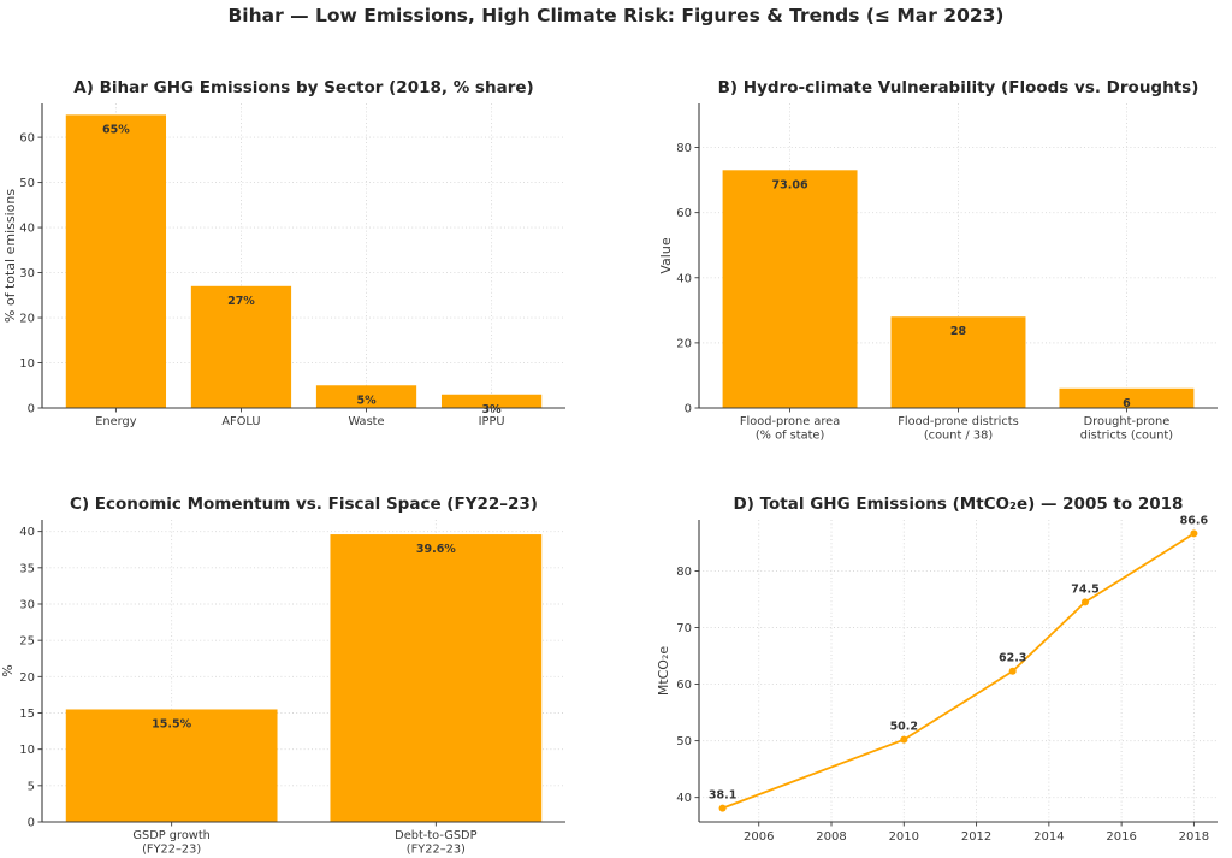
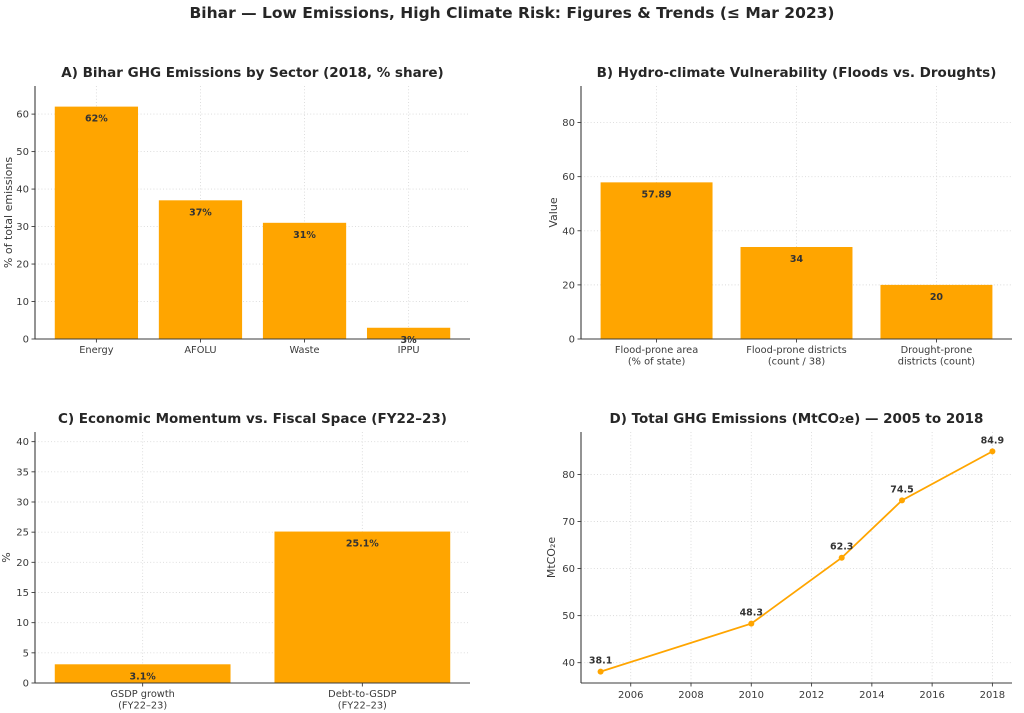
A) Bihar GHG Emissions by Sector (2018, % share)/Energy: 65% -> 62%
A) Bihar GHG Emissions by Sector (2018, % share)/AFOLU: 27% -> 37%
A) Bihar GHG Emissions by Sector (2018, % share)/Waste: 5% -> 31%
B) Hydro-climate Vulnerability (Floods vs. Droughts)/Flood-prone area (% of state): 73.06 -> 57.89
B) Hydro-climate Vulnerability (Floods vs. Droughts)/Flood-prone districts (count / 38): 28 -> 34
B) Hydro-climate Vulnerability (Floods vs. Droughts)/Drought-prone districts (count): 6 -> 20
C) Economic Momentum vs. Fiscal Space (FY22–23)/GSDP growth (FY22–23): 15.5% -> 3.1%
C) Economic Momentum vs. Fiscal Space (FY22–23)/Debt-to-GSDP (FY22–23): 39.6% -> 25.1%
D) Total GHG Emissions (MtCO₂e) — 2005 to 2018/2010: 50.2 -> 48.3
D) Total GHG Emissions (MtCO₂e) — 2005 to 2018/2018: 86.6 -> 84.9
